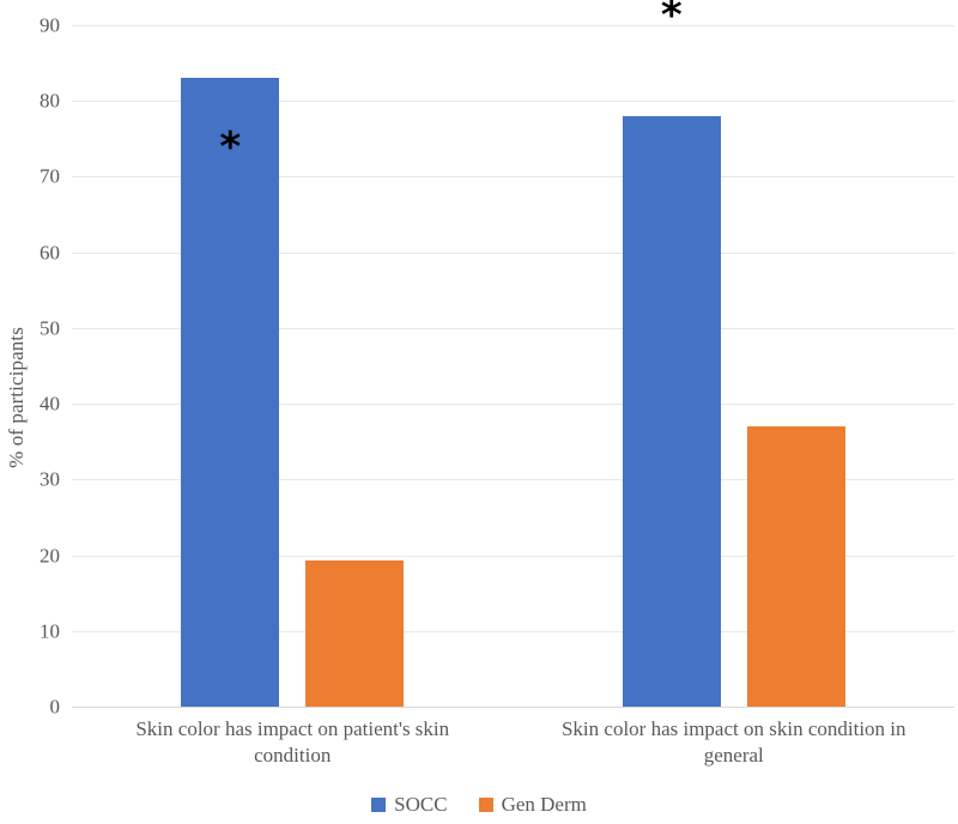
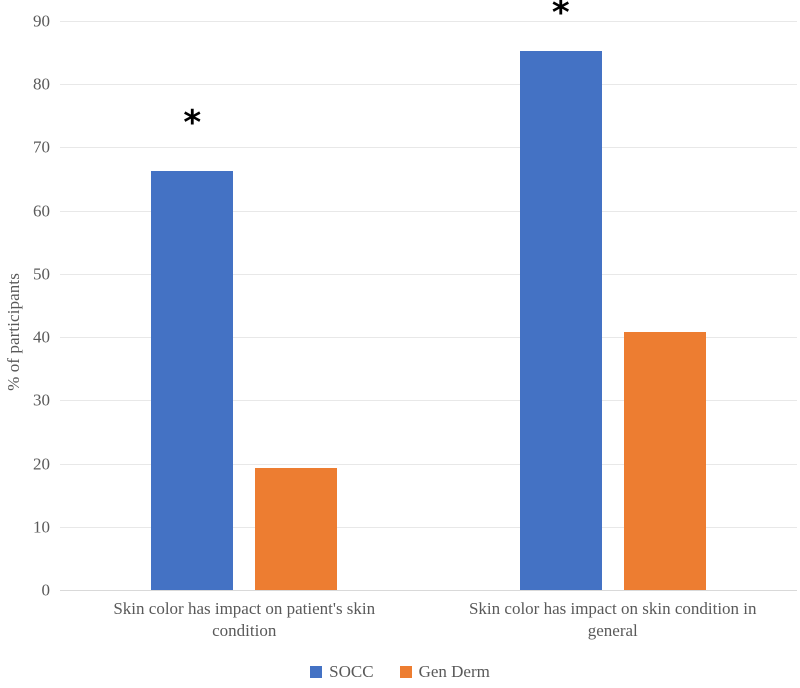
SOCC/Skin color has impact on patient's skin condition: 83 -> 66
SOCC/Skin color has impact on skin condition in general: 78 -> 85
Gen Derm/Skin color has impact on skin condition in general: 37 -> 41
